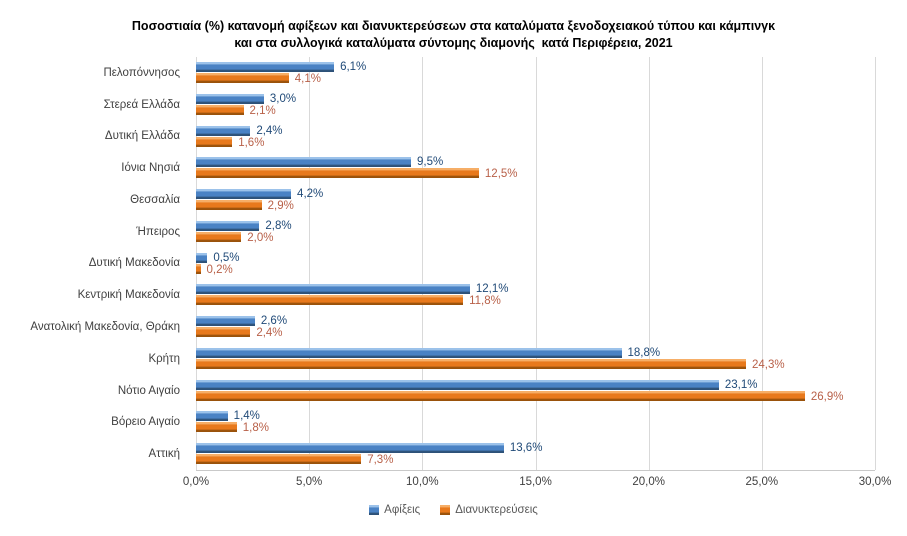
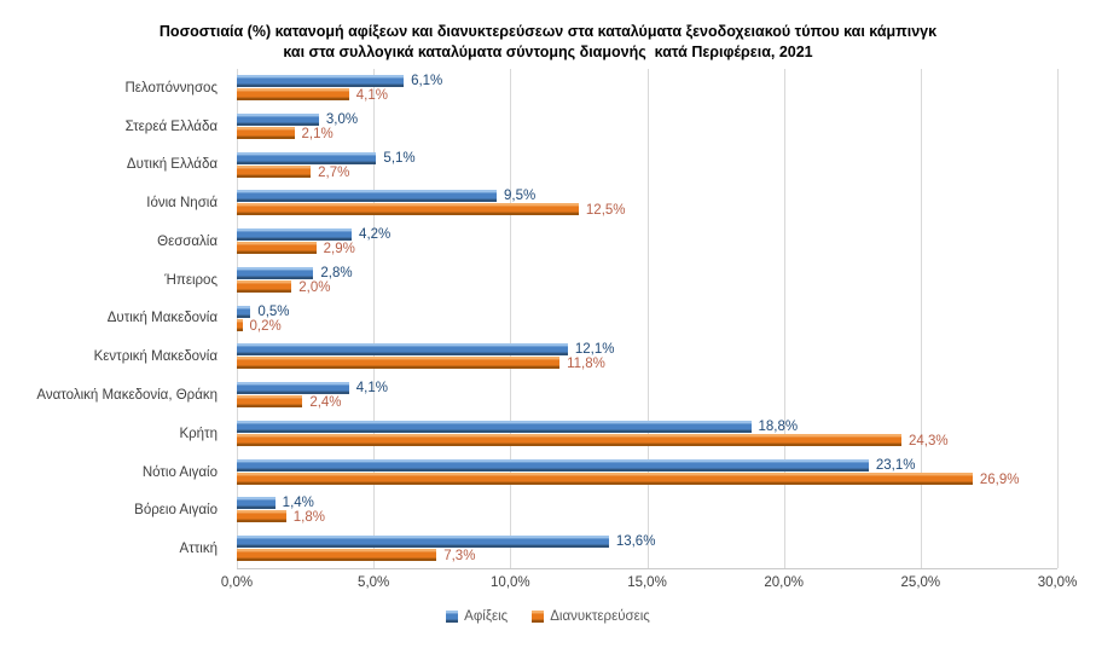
Αφίξεις/Δυτική Ελλάδα: 2,4% -> 5,1%
Διανυκτερεύσεις/Δυτική Ελλάδα: 1,6% -> 2,7%
Αφίξεις/Ανατολική Μακεδονία, Θράκη: 2,6% -> 4,1%
